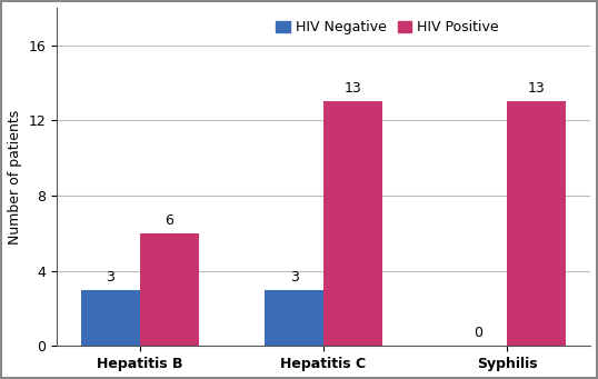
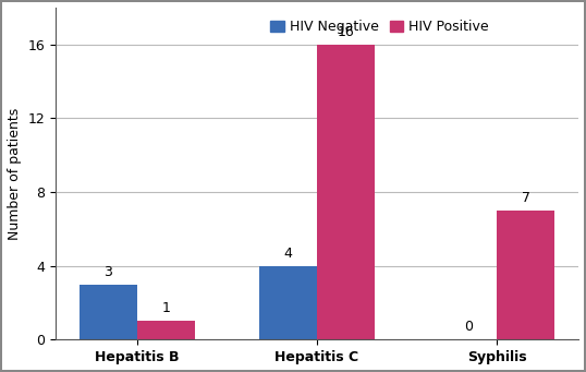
HIV Positive/Hepatitis B: 6 -> 1
HIV Negative/Hepatitis C: 3 -> 4
HIV Positive/Hepatitis C: 13 -> 16
HIV Positive/Syphilis: 13 -> 7
